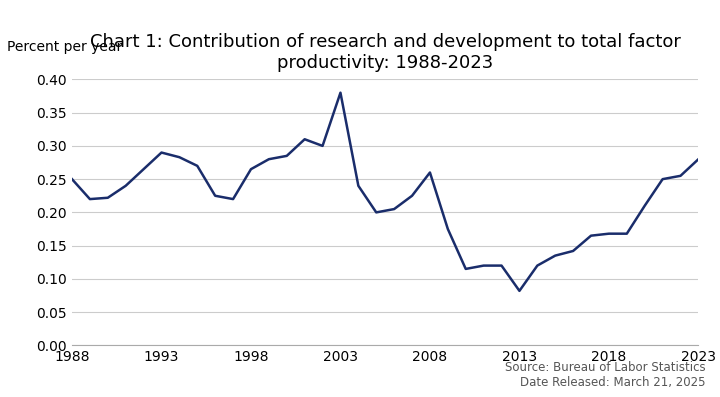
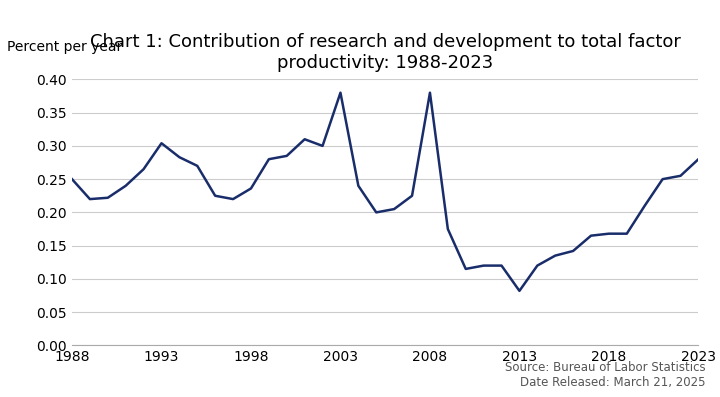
1993: 0.290 -> 0.304
1998: 0.265 -> 0.236
2008: 0.260 -> 0.380
